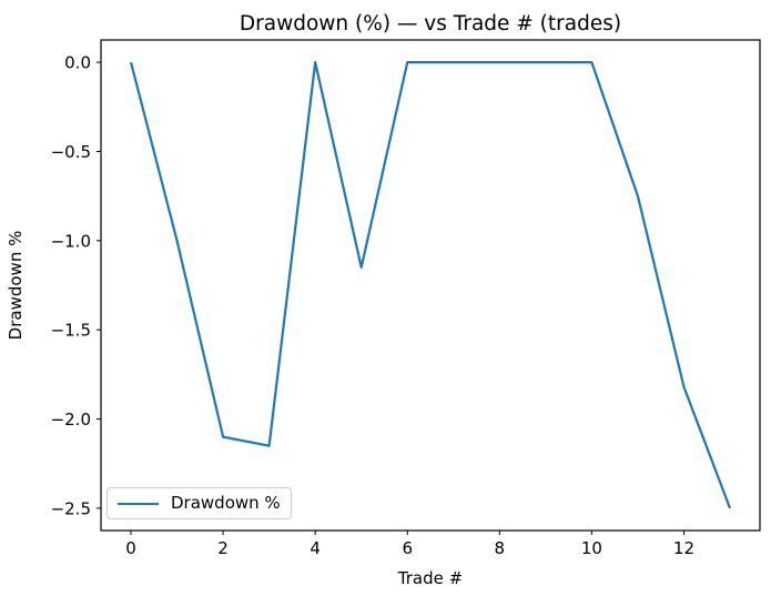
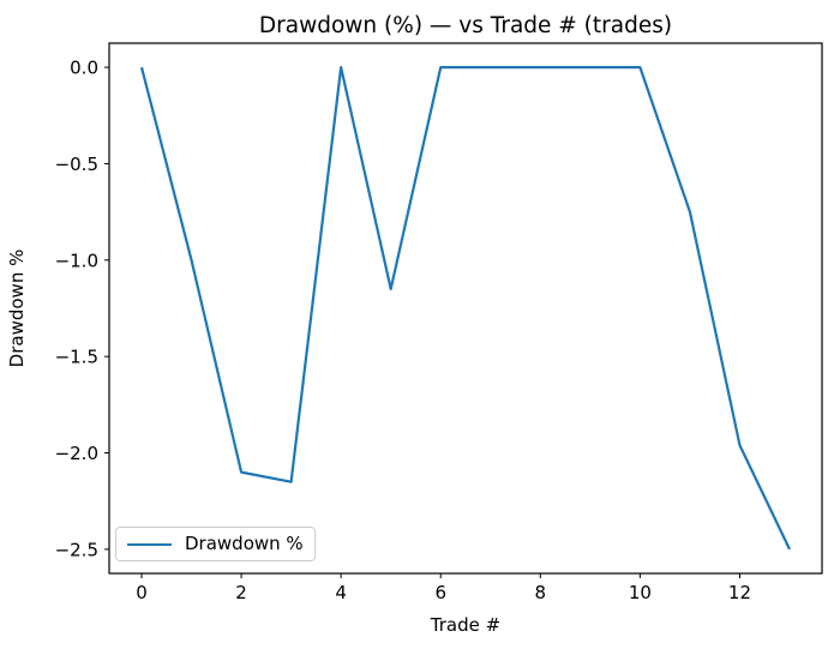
12: -1.82 -> -1.96
